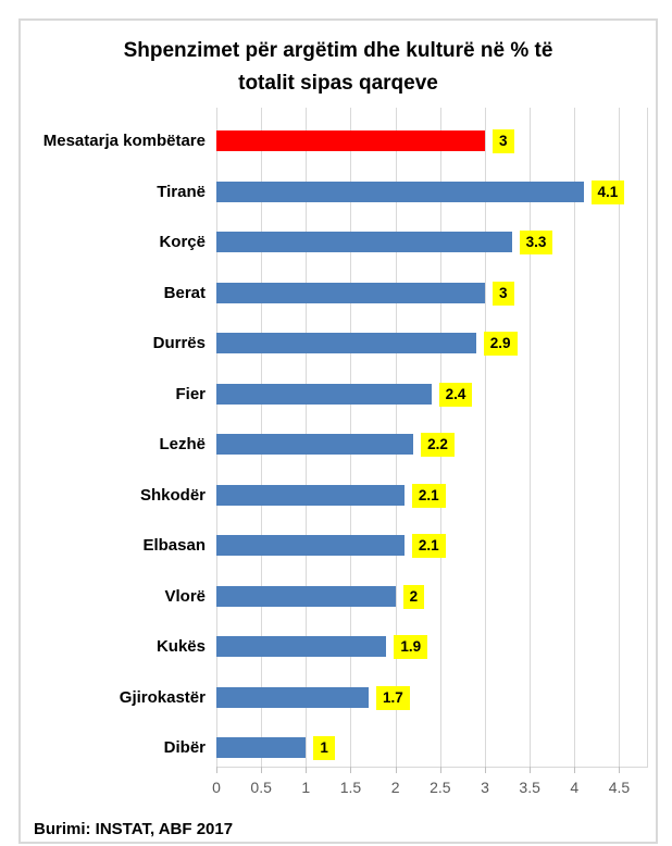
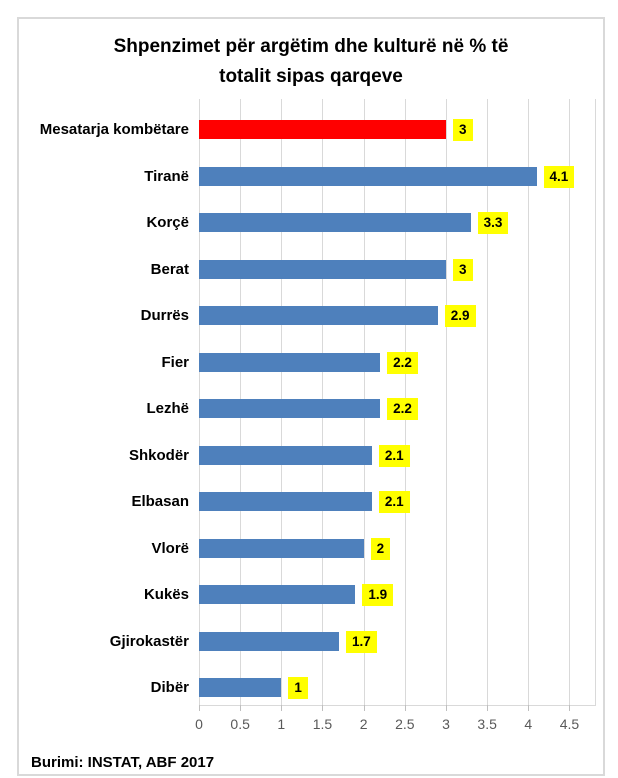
Fier: 2.4 -> 2.2
